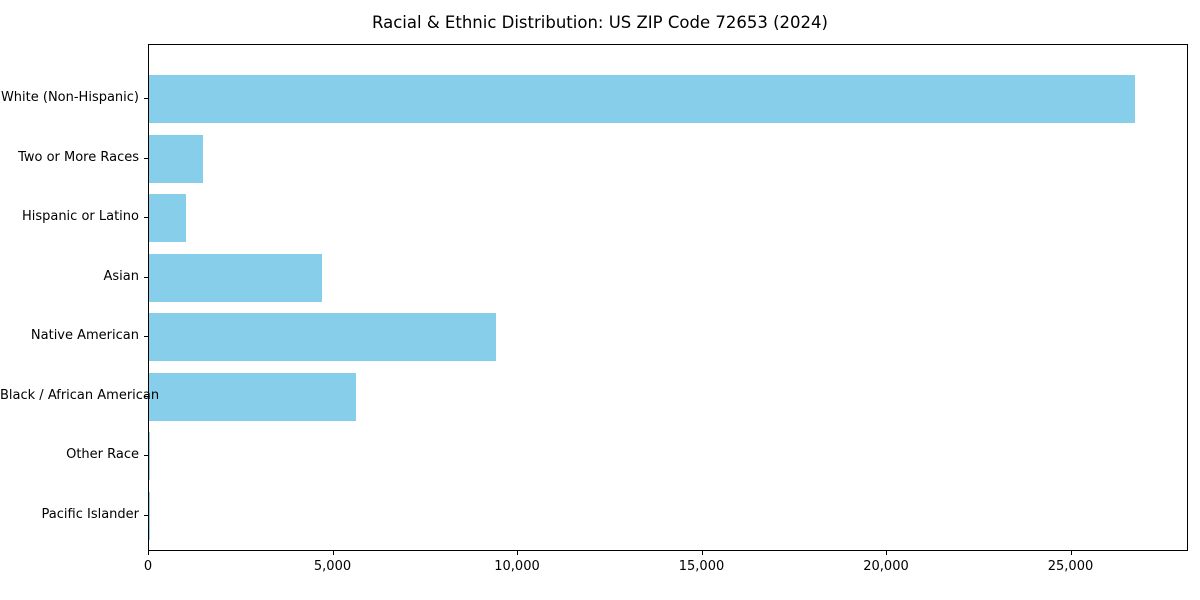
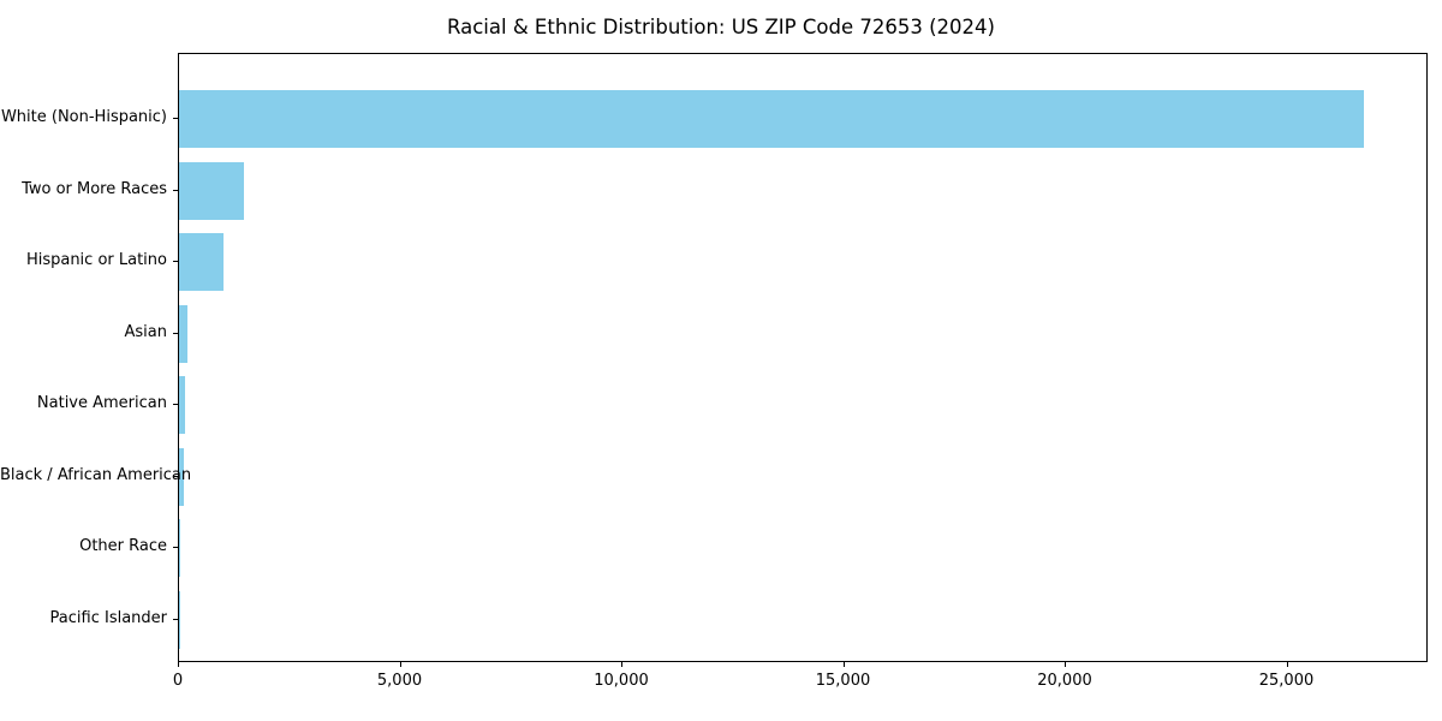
Asian: 4700 -> 200
Native American: 9400 -> 100
Black / African American: 5600 -> 100
